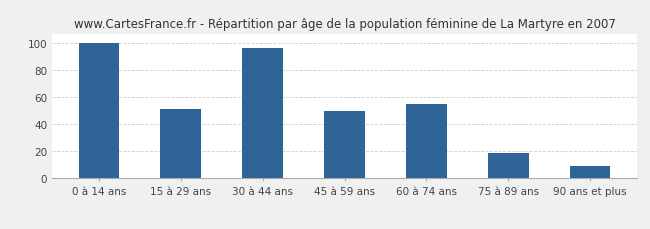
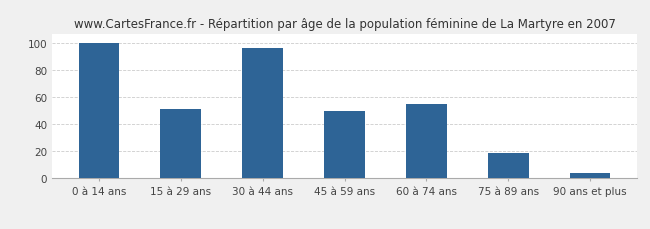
90 ans et plus: 9 -> 4
